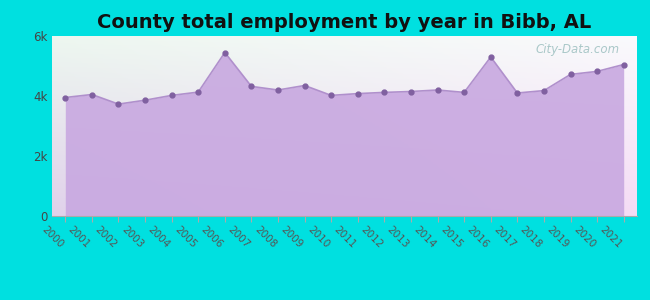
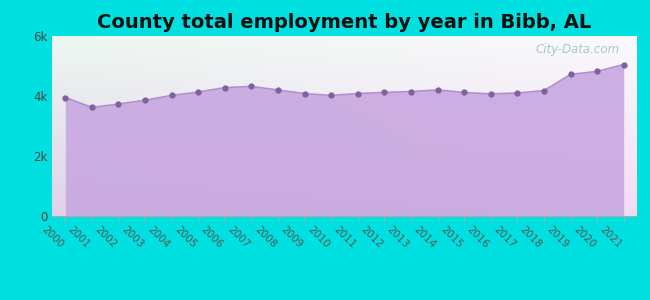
2001: 4.05k -> 3.62k
2006: 5.45k -> 4.28k
2009: 4.35k -> 4.08k
2016: 5.30k -> 4.07k
